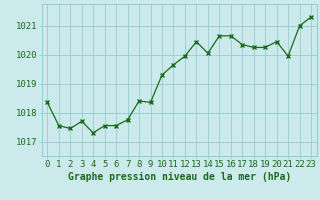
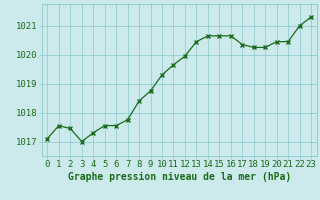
0: 1018.35 -> 1017.10
3: 1017.70 -> 1017.00
9: 1018.35 -> 1018.75
14: 1020.05 -> 1020.65
21: 1019.95 -> 1020.45
